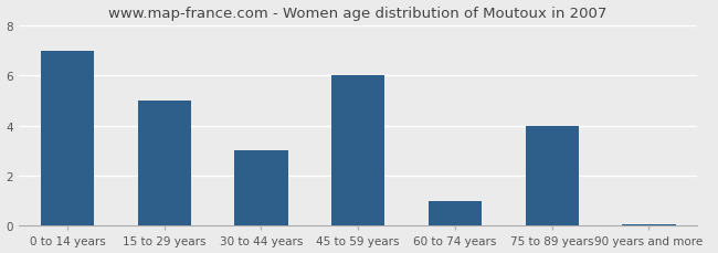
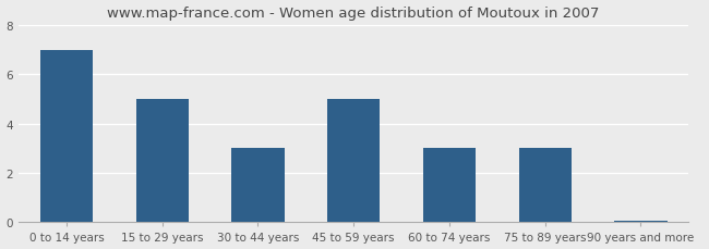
45 to 59 years: 6.00 -> 5.00
60 to 74 years: 1.00 -> 3.00
75 to 89 years: 4.00 -> 3.00
